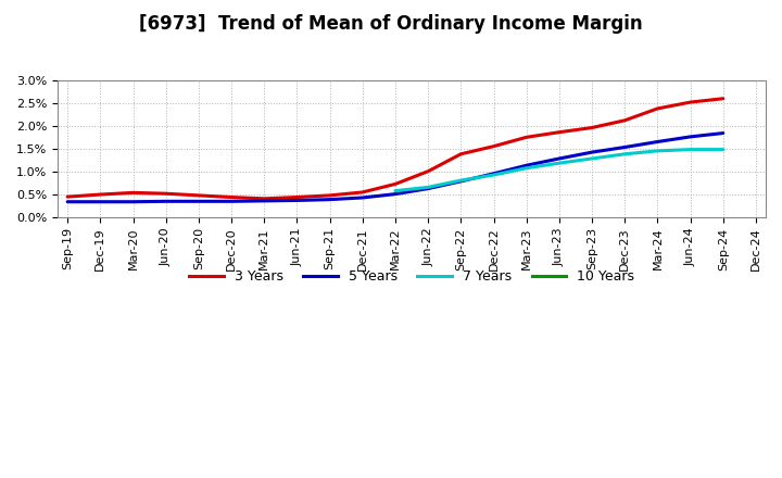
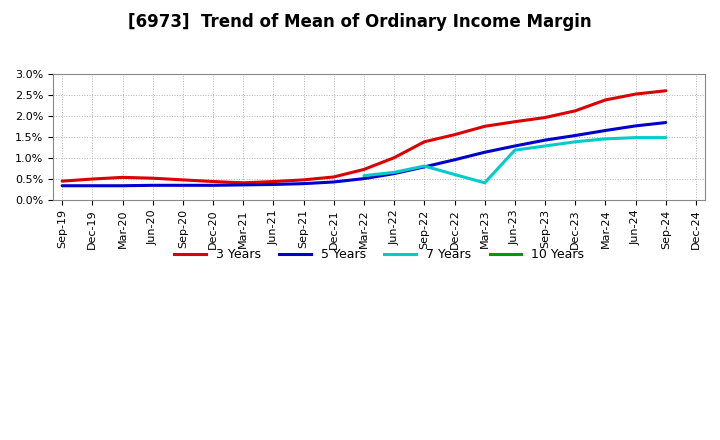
7 Years/Dec-22: 0.92% -> 0.60%
7 Years/Mar-23: 1.07% -> 0.40%
